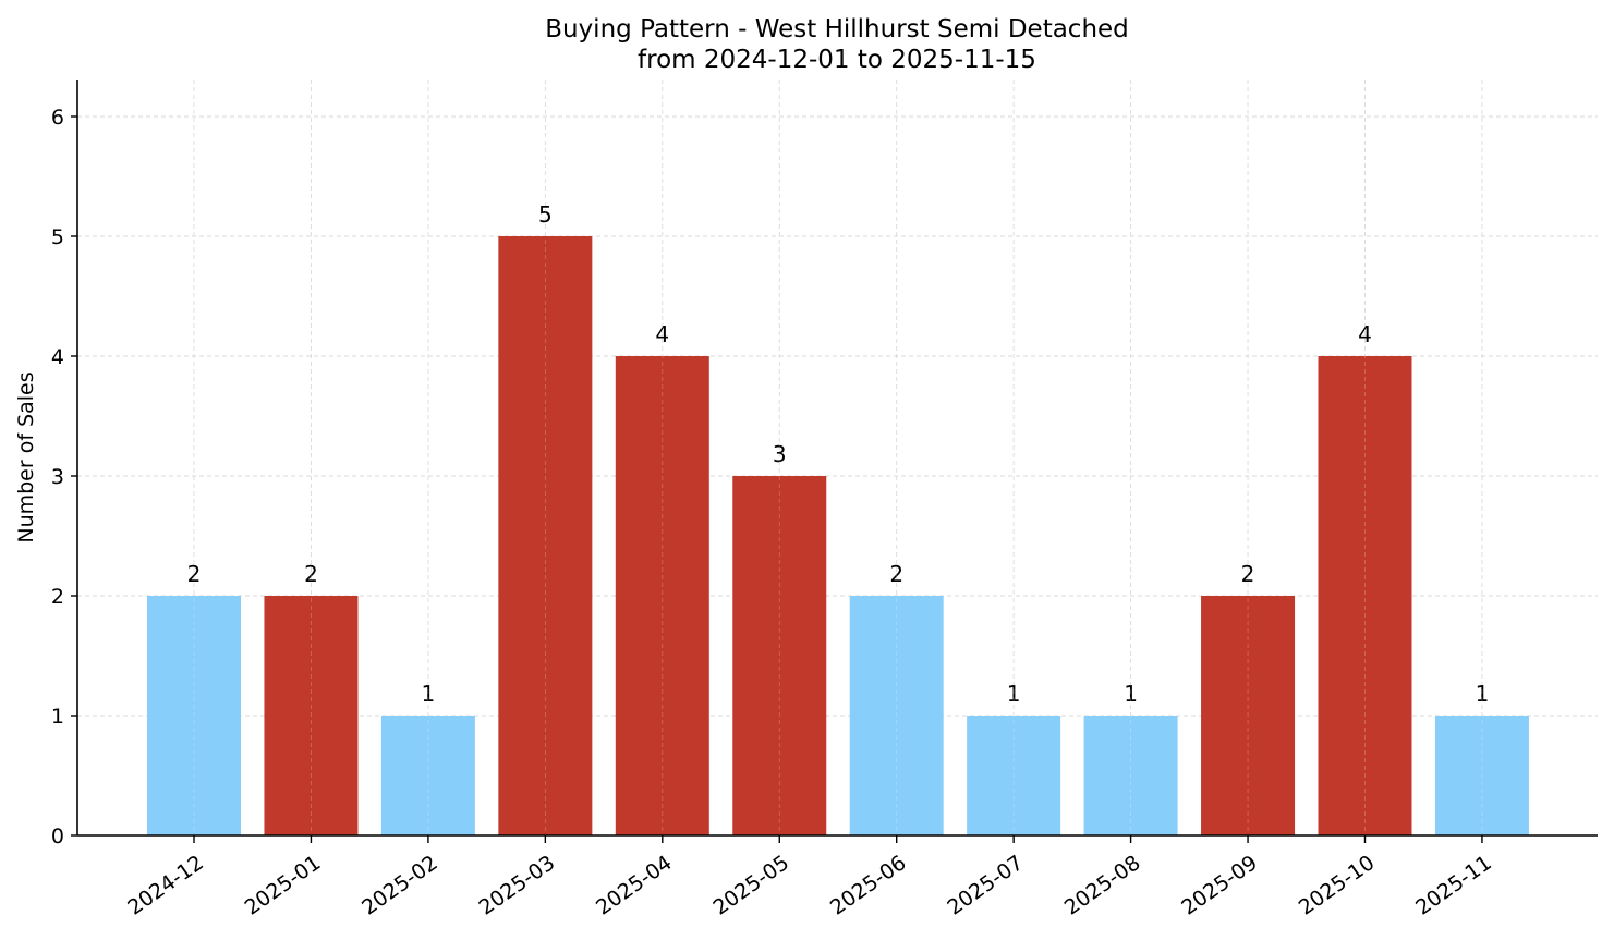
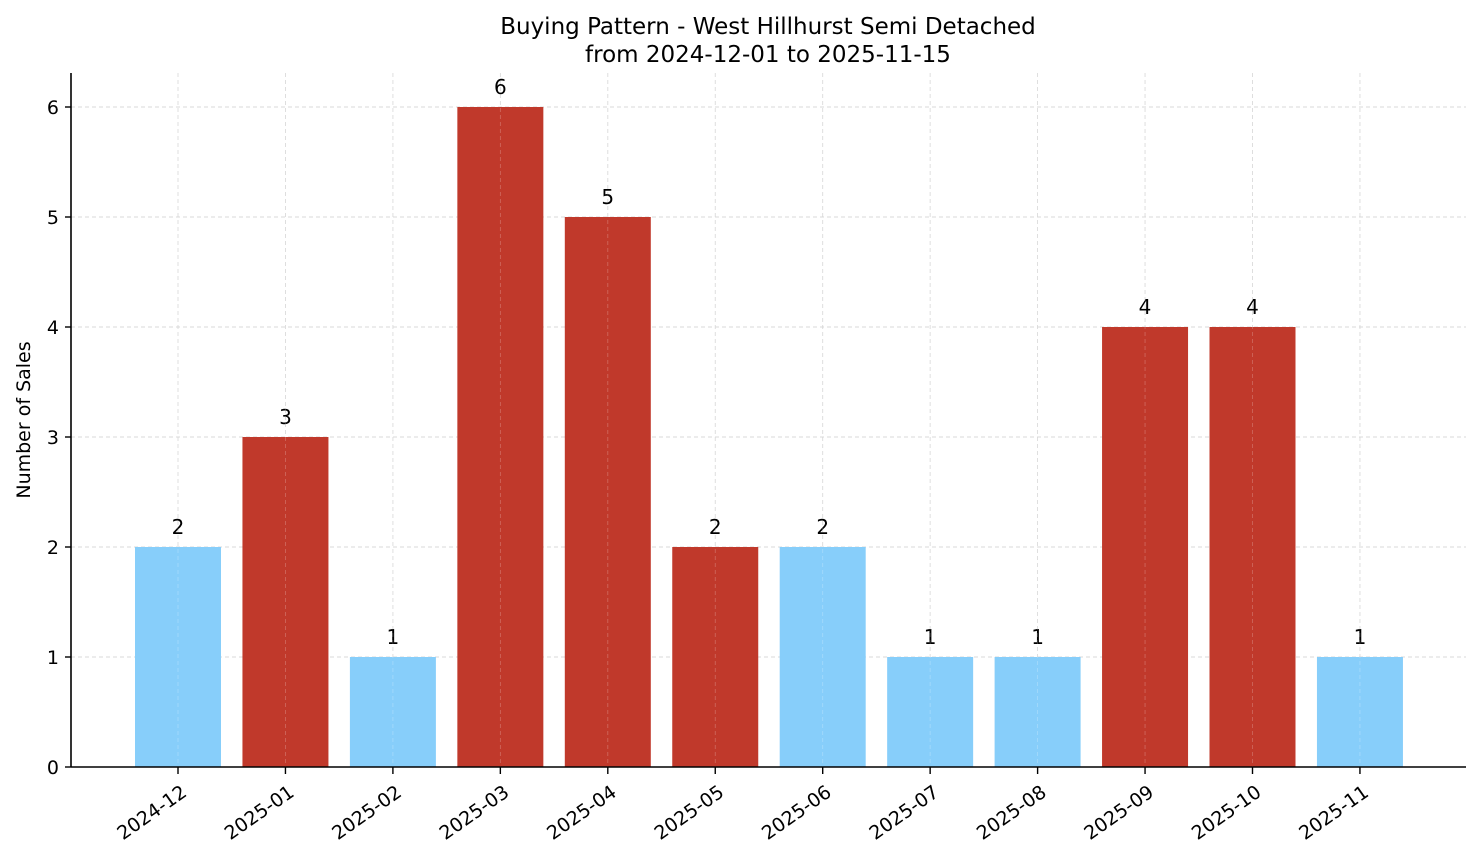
2025-01: 2 -> 3
2025-03: 5 -> 6
2025-04: 4 -> 5
2025-05: 3 -> 2
2025-09: 2 -> 4
